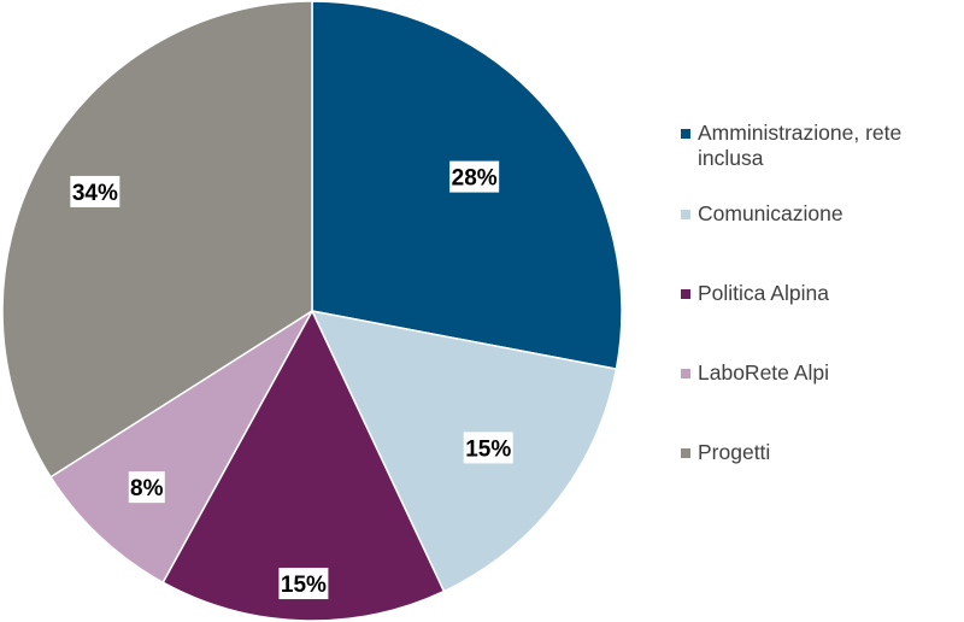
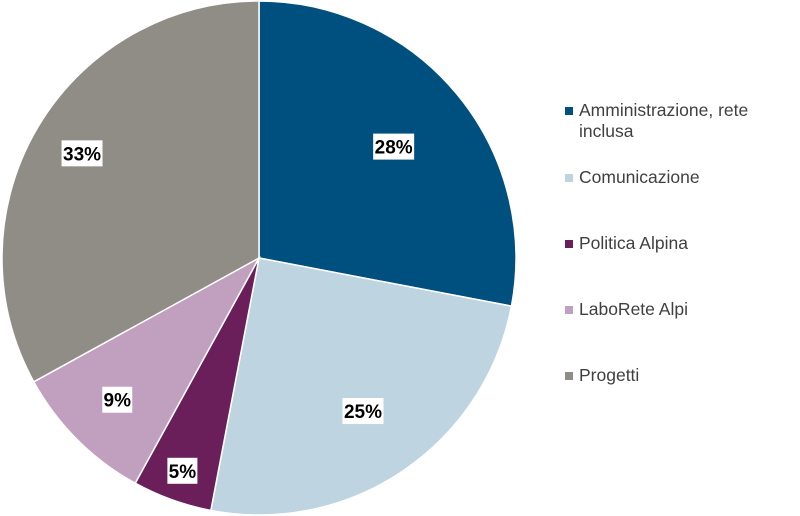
Comunicazione: 15% -> 25%
Politica Alpina: 15% -> 5%
LaboRete Alpi: 8% -> 9%
Progetti: 34% -> 33%
